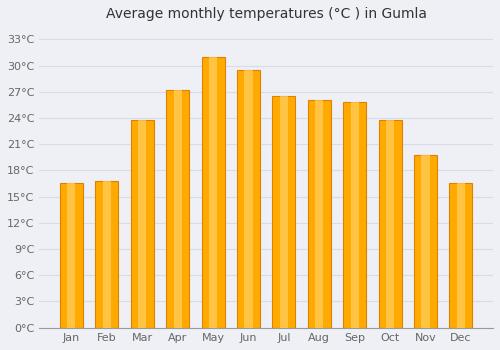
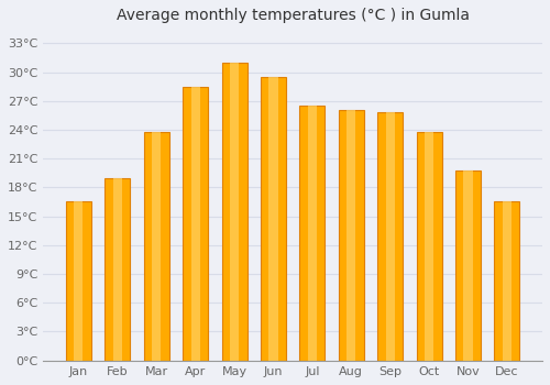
Feb: 16.8°C -> 19.0°C
Apr: 27.2°C -> 28.5°C
